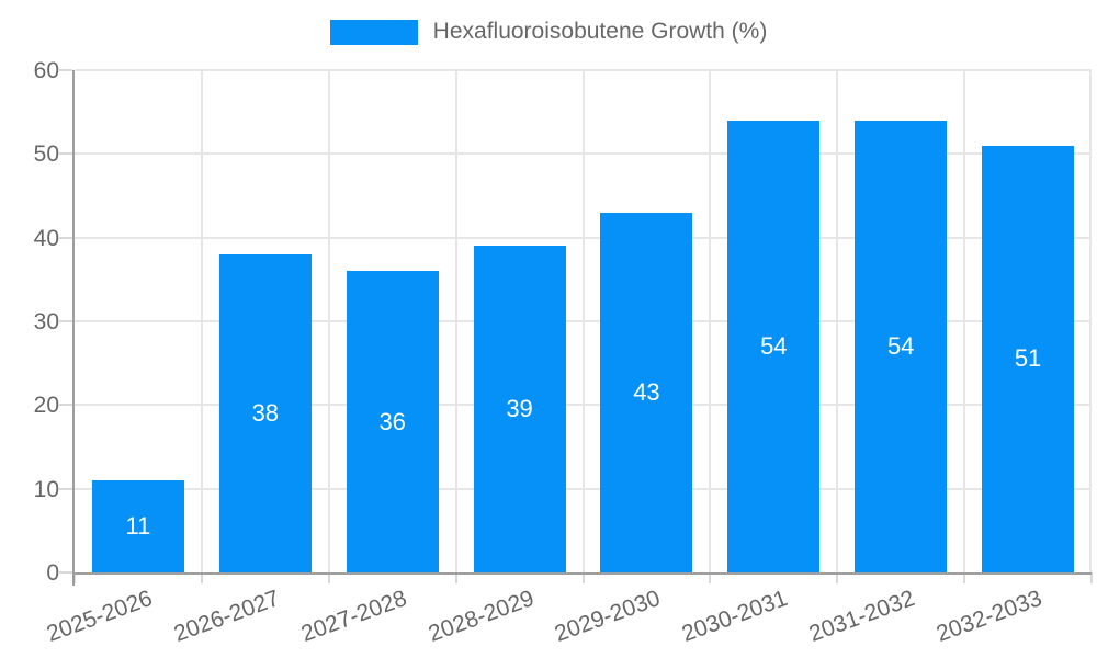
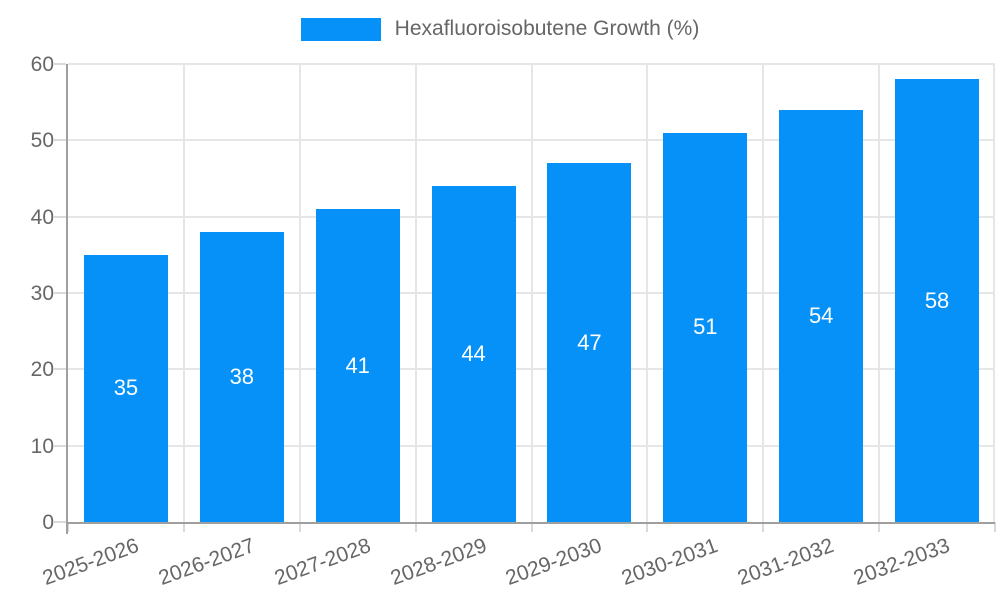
2025-2026: 11 -> 35
2027-2028: 36 -> 41
2028-2029: 39 -> 44
2029-2030: 43 -> 47
2030-2031: 54 -> 51
2032-2033: 51 -> 58
